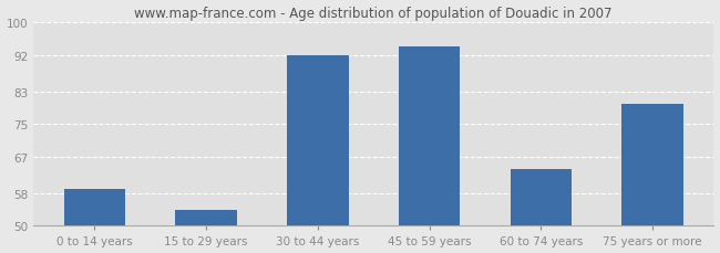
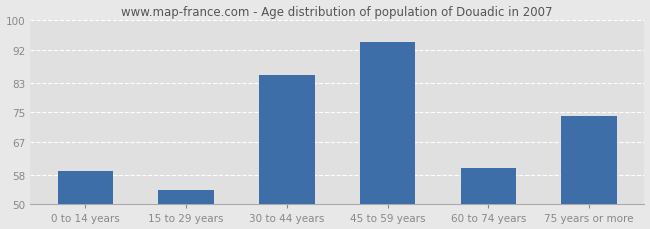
30 to 44 years: 92 -> 85
60 to 74 years: 64 -> 60
75 years or more: 80 -> 74
